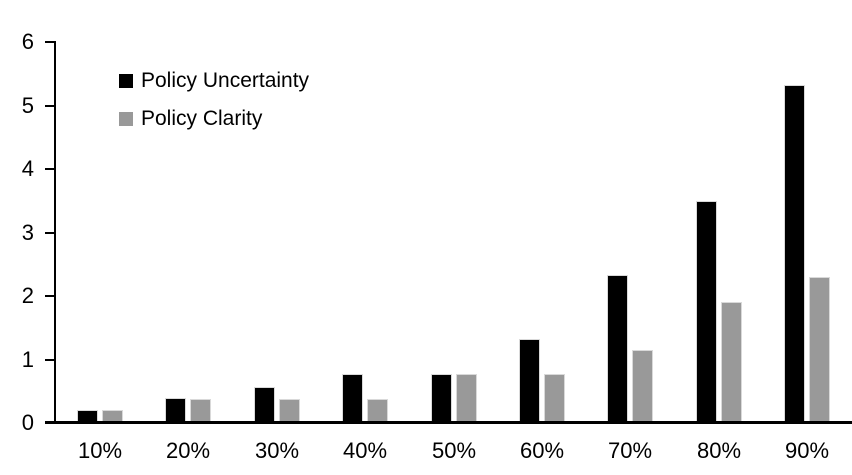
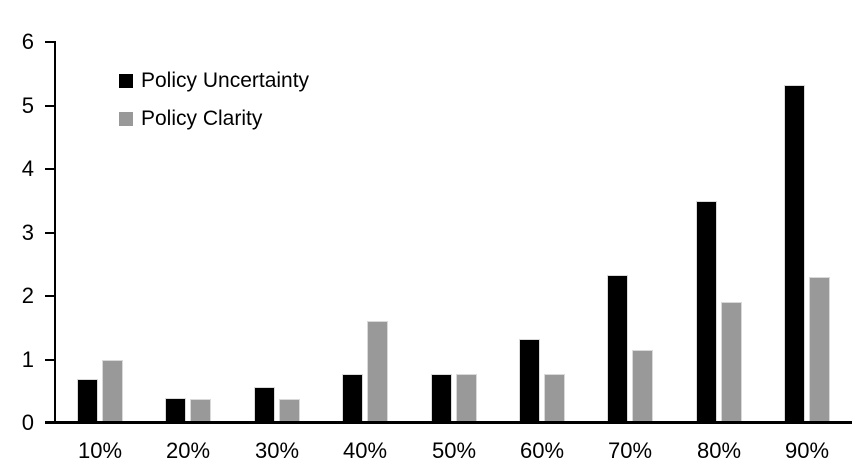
Policy Uncertainty/10%: 0.2 -> 0.7
Policy Clarity/10%: 0.2 -> 1.0
Policy Clarity/40%: 0.4 -> 1.6
